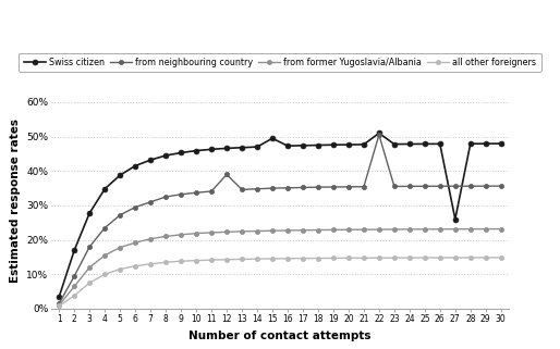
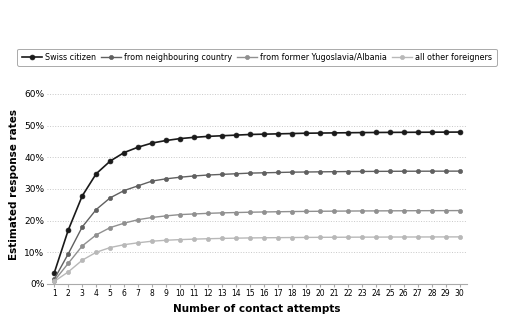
from neighbouring country/12: 39.0% -> 34.4%
Swiss citizen/15: 49.5% -> 47.2%
Swiss citizen/22: 51.0% -> 47.8%
from neighbouring country/22: 50.5% -> 35.5%
Swiss citizen/27: 26.0% -> 47.9%
